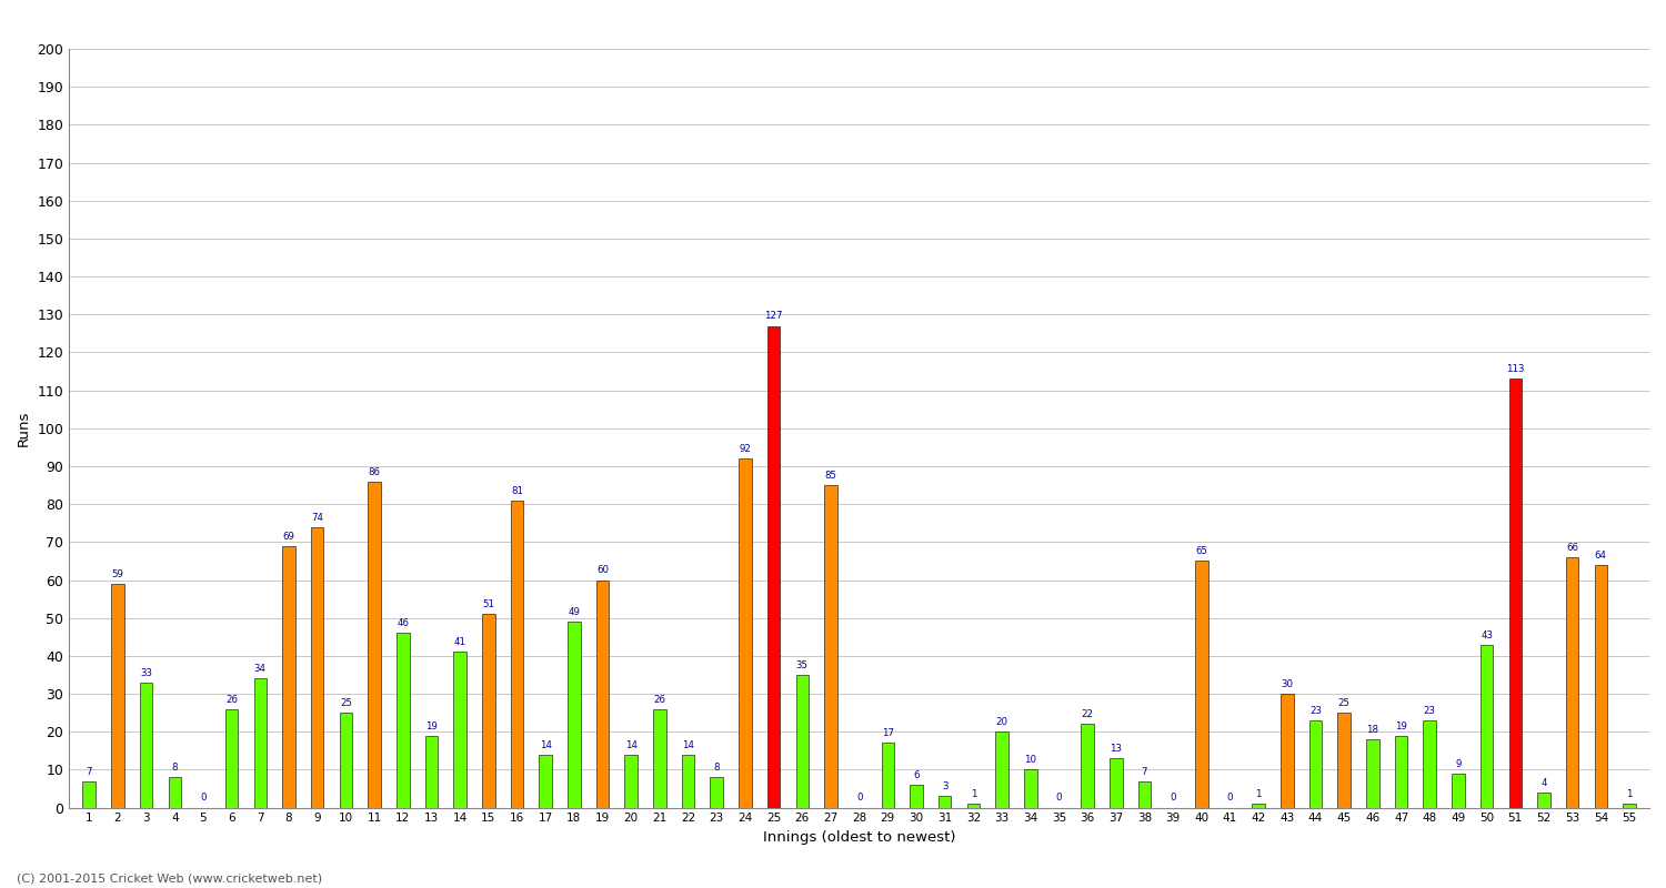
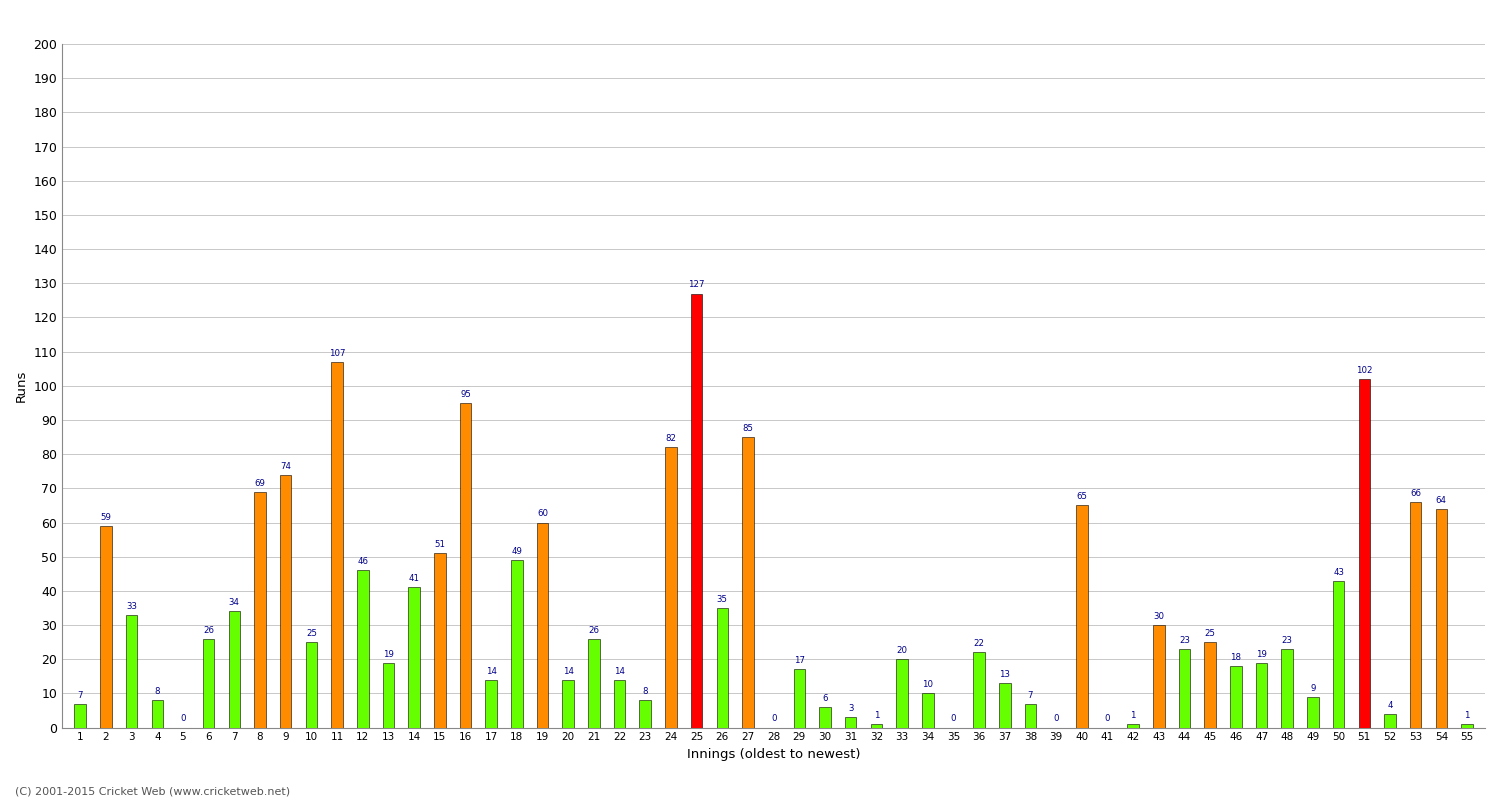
11: 86 -> 107
16: 81 -> 95
24: 92 -> 82
51: 113 -> 102
